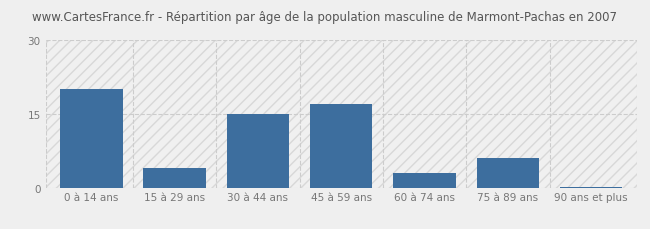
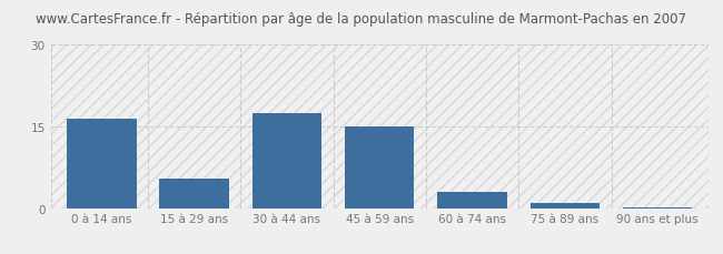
0 à 14 ans: 20.0 -> 16.5
15 à 29 ans: 4.0 -> 5.5
30 à 44 ans: 15.0 -> 17.5
45 à 59 ans: 17.0 -> 15.0
75 à 89 ans: 6.0 -> 1.0
